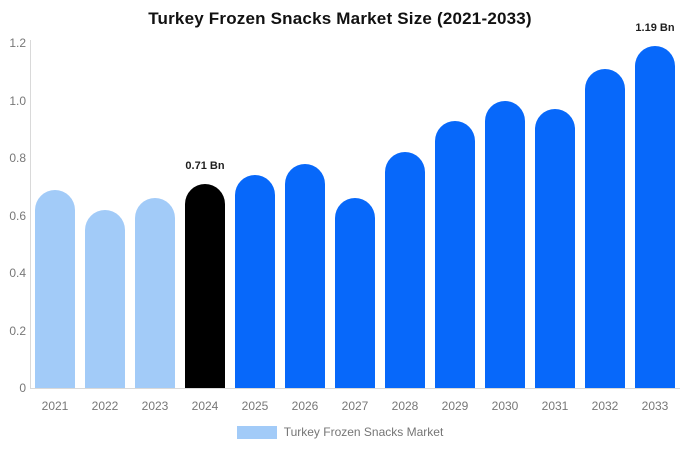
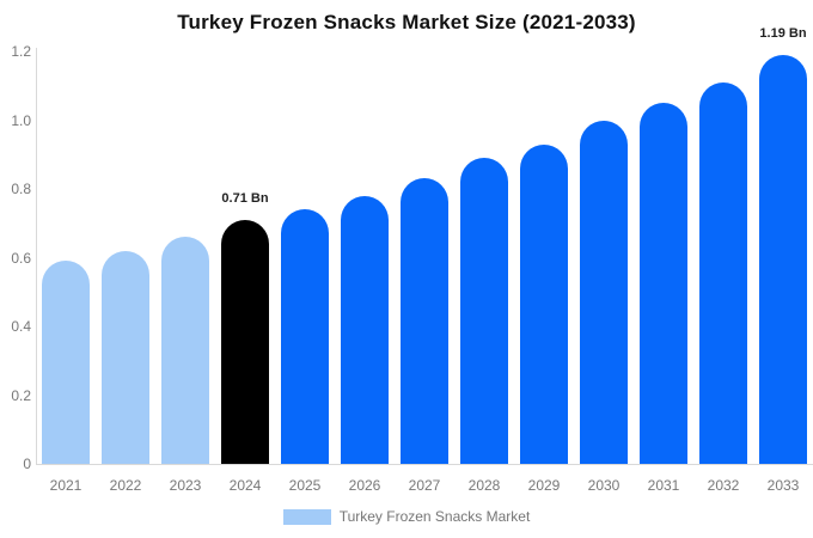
2021: 0.69 -> 0.59
2027: 0.66 -> 0.83
2028: 0.82 -> 0.89
2031: 0.97 -> 1.05
